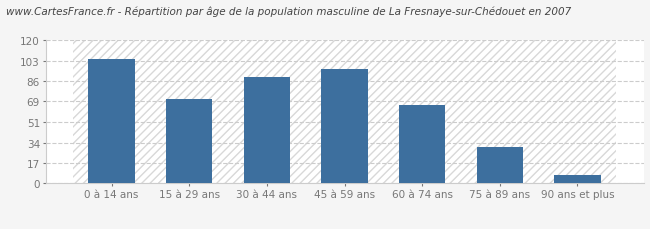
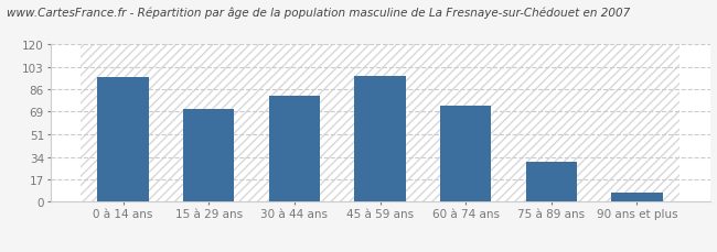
0 à 14 ans: 104 -> 95
30 à 44 ans: 89 -> 81
60 à 74 ans: 66 -> 73
